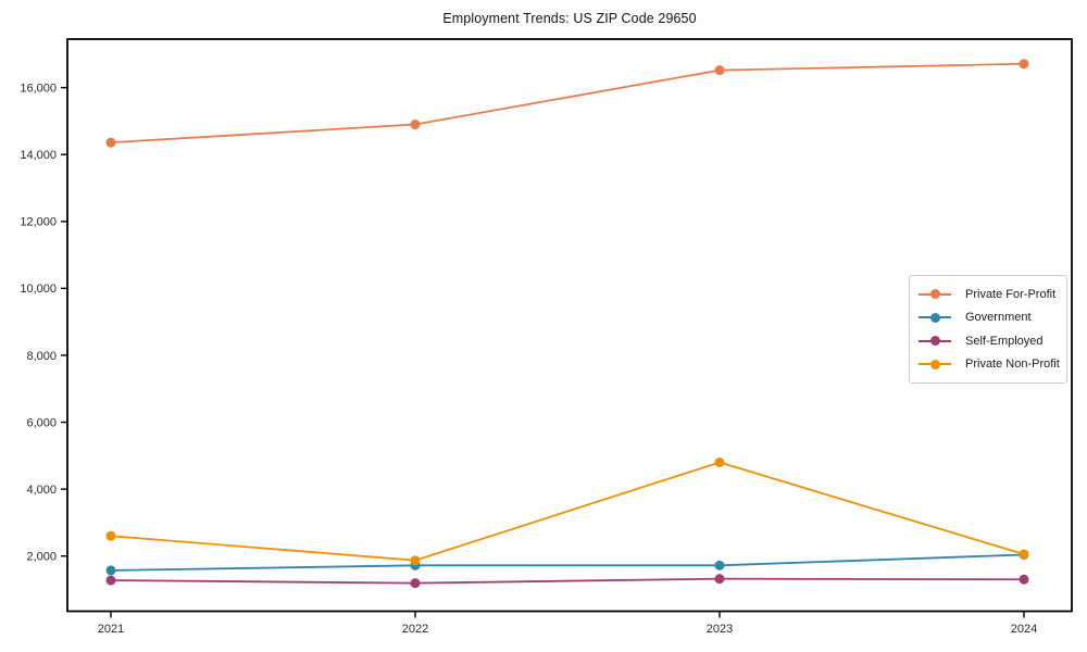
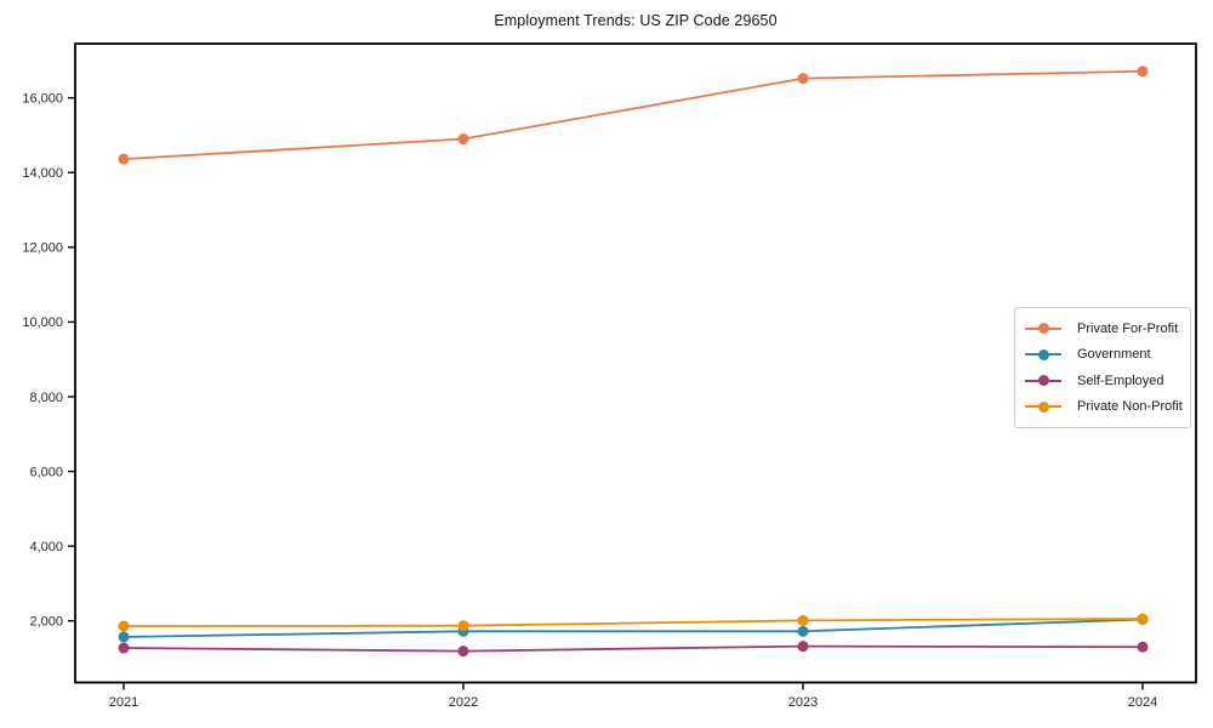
Private Non-Profit/2021: 2600 -> 1900
Private Non-Profit/2023: 4800 -> 2000
